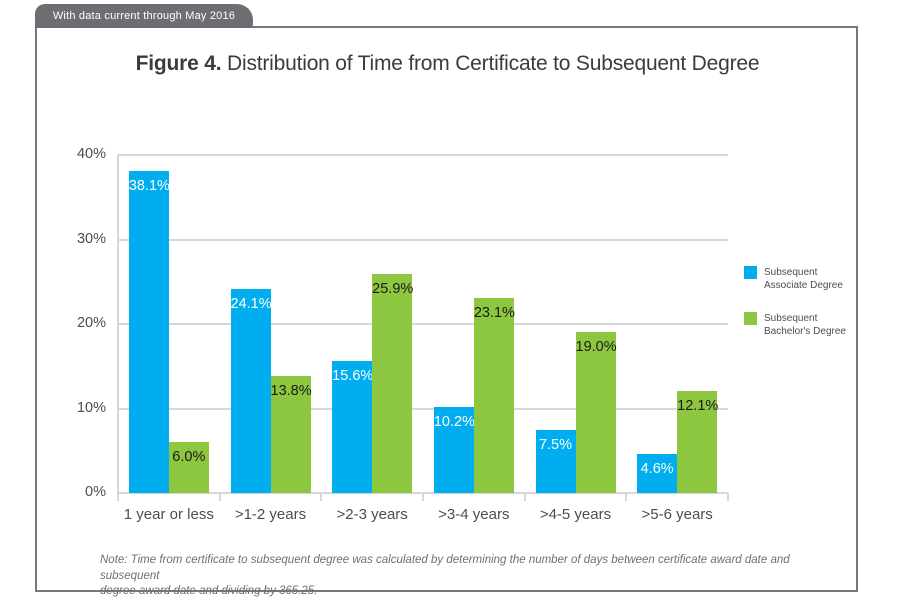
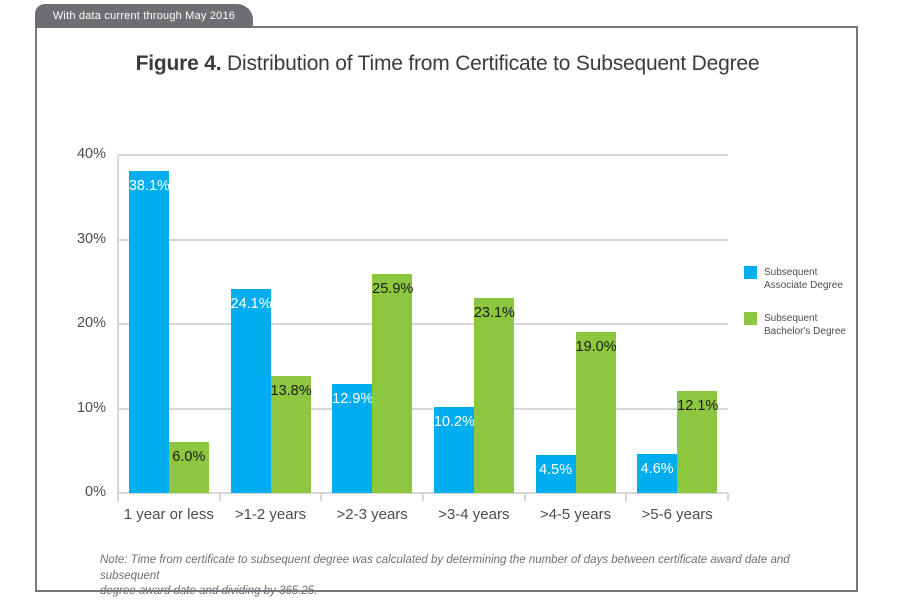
Subsequent Associate Degree/>2-3 years: 15.6% -> 12.9%
Subsequent Associate Degree/>4-5 years: 7.5% -> 4.5%
